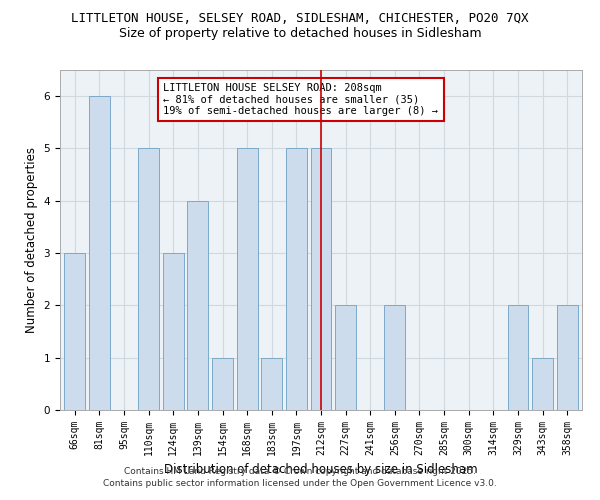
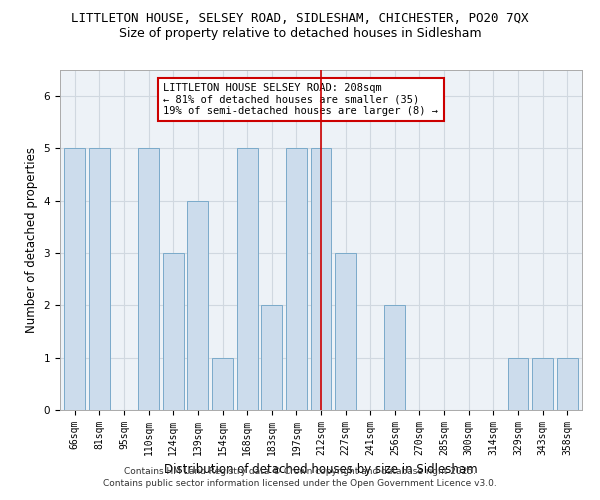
66sqm: 3 -> 5
81sqm: 6 -> 5
183sqm: 1 -> 2
227sqm: 2 -> 3
329sqm: 2 -> 1
358sqm: 2 -> 1
